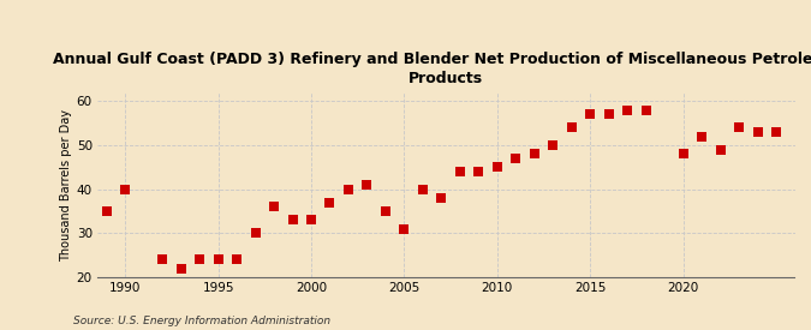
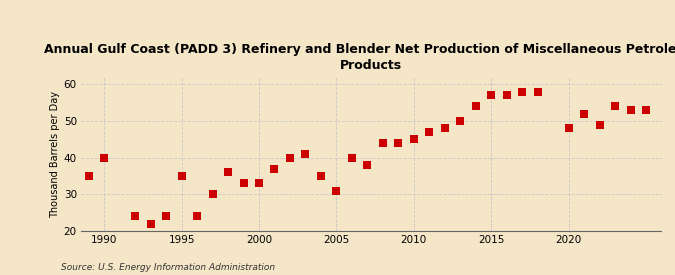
1995: 24 -> 35
